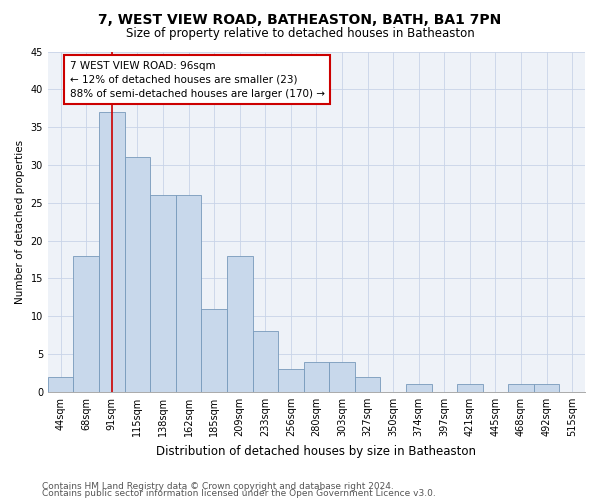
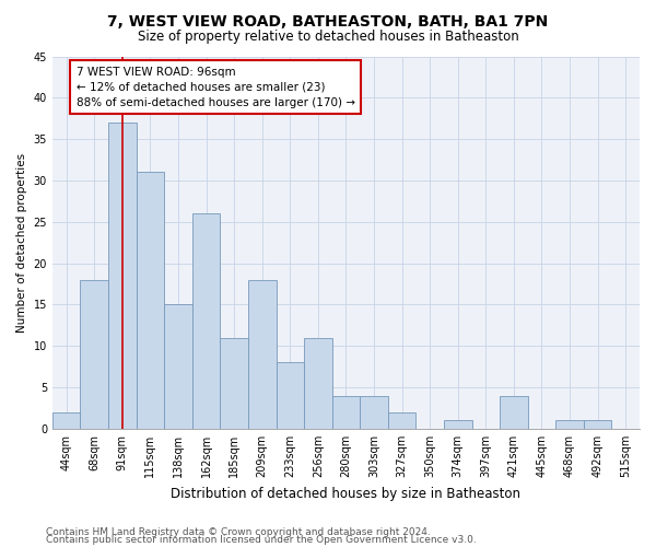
138sqm: 26 -> 15
256sqm: 3 -> 11
421sqm: 1 -> 4
